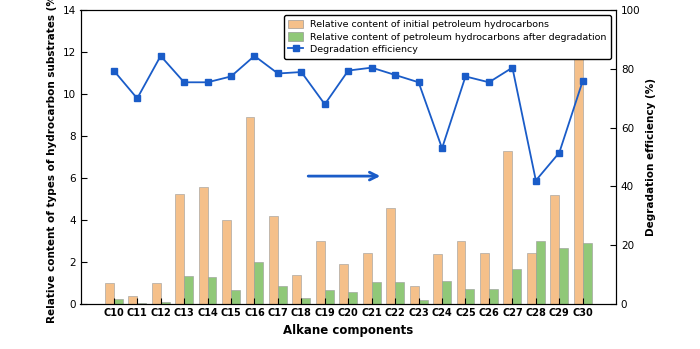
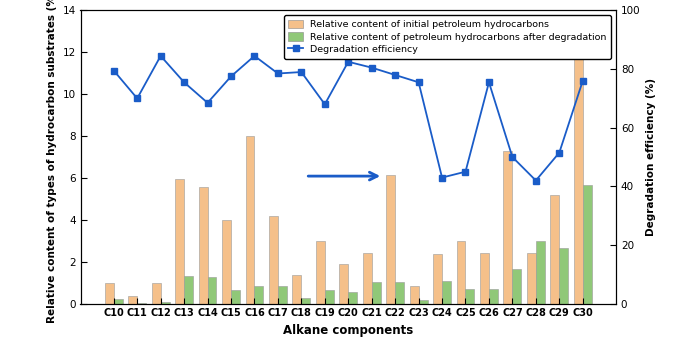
Relative content of initial petroleum hydrocarbons/C13: 5.25 -> 5.95
Degradation efficiency/C14: 75.5 -> 68.5
Relative content of initial petroleum hydrocarbons/C16: 8.90 -> 8.00
Relative content of petroleum hydrocarbons after degradation/C16: 2.00 -> 0.85
Degradation efficiency/C20: 79.5 -> 82.5
Relative content of initial petroleum hydrocarbons/C22: 4.55 -> 6.15
Degradation efficiency/C24: 53.0 -> 43.0
Degradation efficiency/C25: 77.5 -> 45.0
Degradation efficiency/C27: 80.5 -> 50.0
Relative content of petroleum hydrocarbons after degradation/C30: 2.90 -> 5.65
